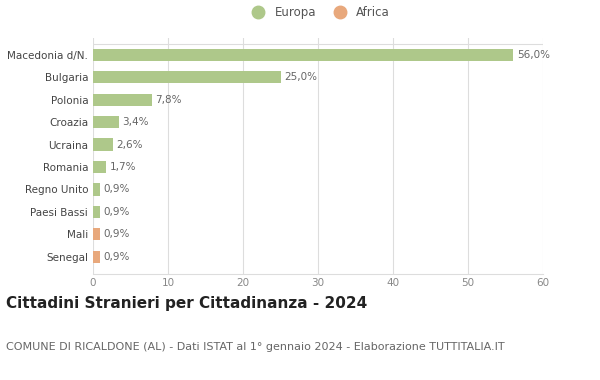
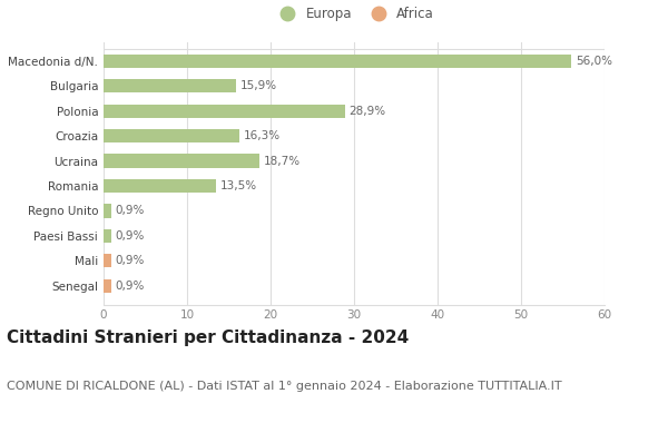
Bulgaria: 25,0% -> 15,9%
Polonia: 7,8% -> 28,9%
Croazia: 3,4% -> 16,3%
Ucraina: 2,6% -> 18,7%
Romania: 1,7% -> 13,5%
